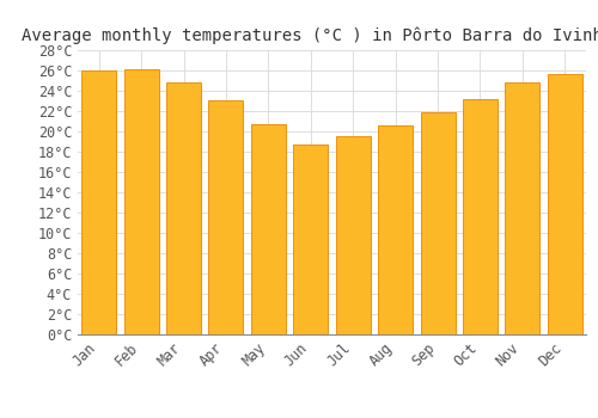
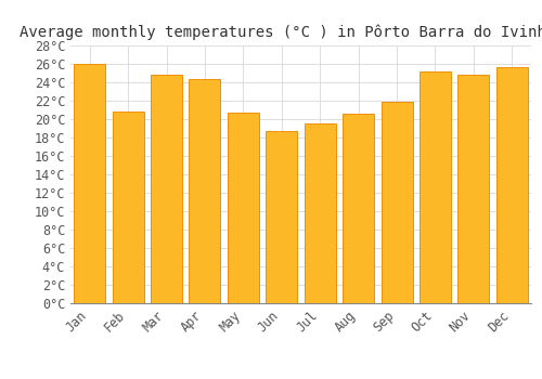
Feb: 26.1°C -> 20.8°C
Apr: 23.1°C -> 24.4°C
Oct: 23.2°C -> 25.2°C
